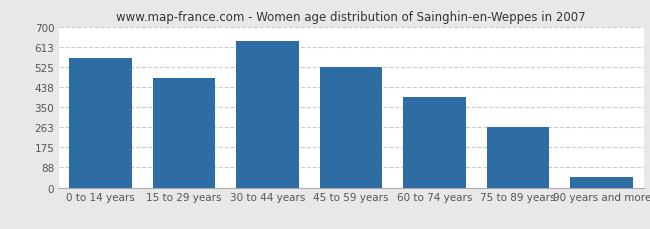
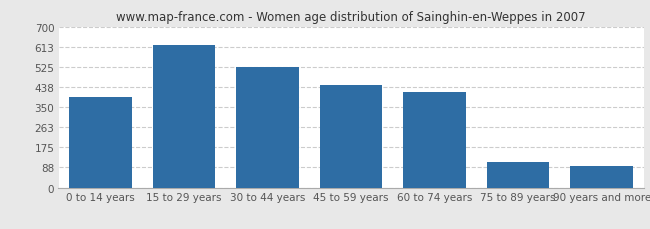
0 to 14 years: 562 -> 395
15 to 29 years: 478 -> 620
30 to 44 years: 638 -> 525
45 to 59 years: 526 -> 445
60 to 74 years: 392 -> 415
75 to 89 years: 265 -> 110
90 years and more: 45 -> 95
